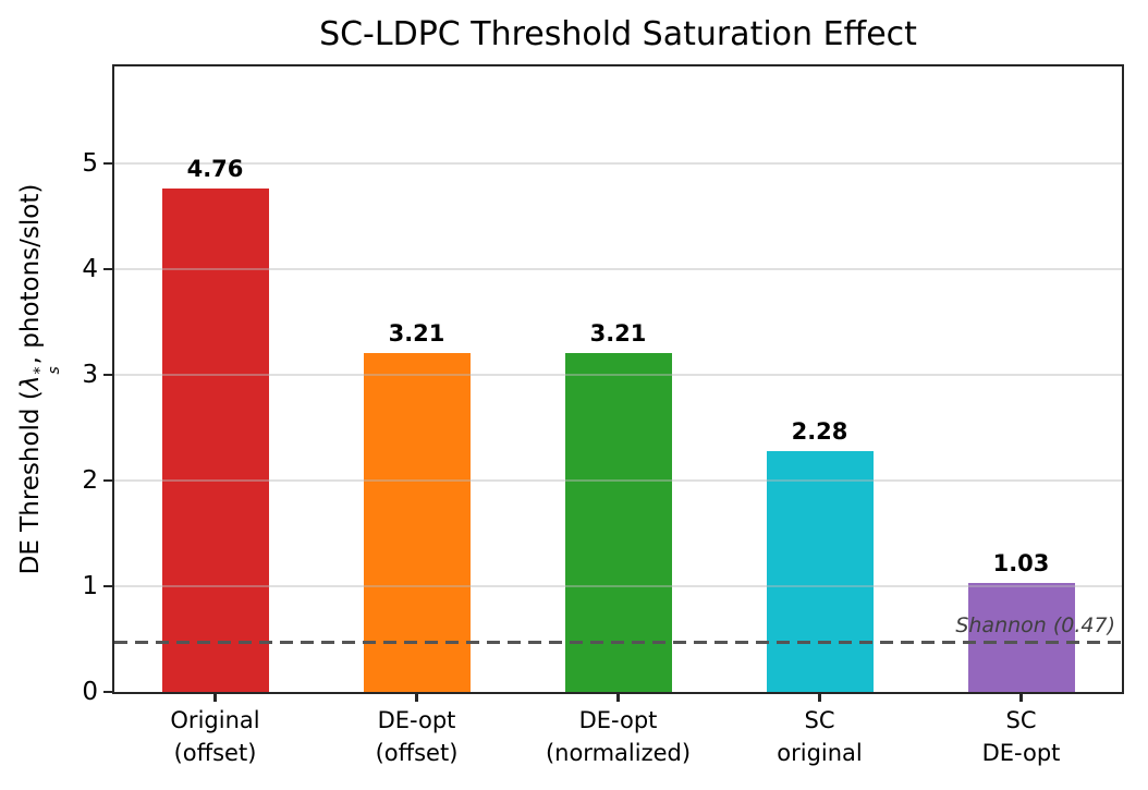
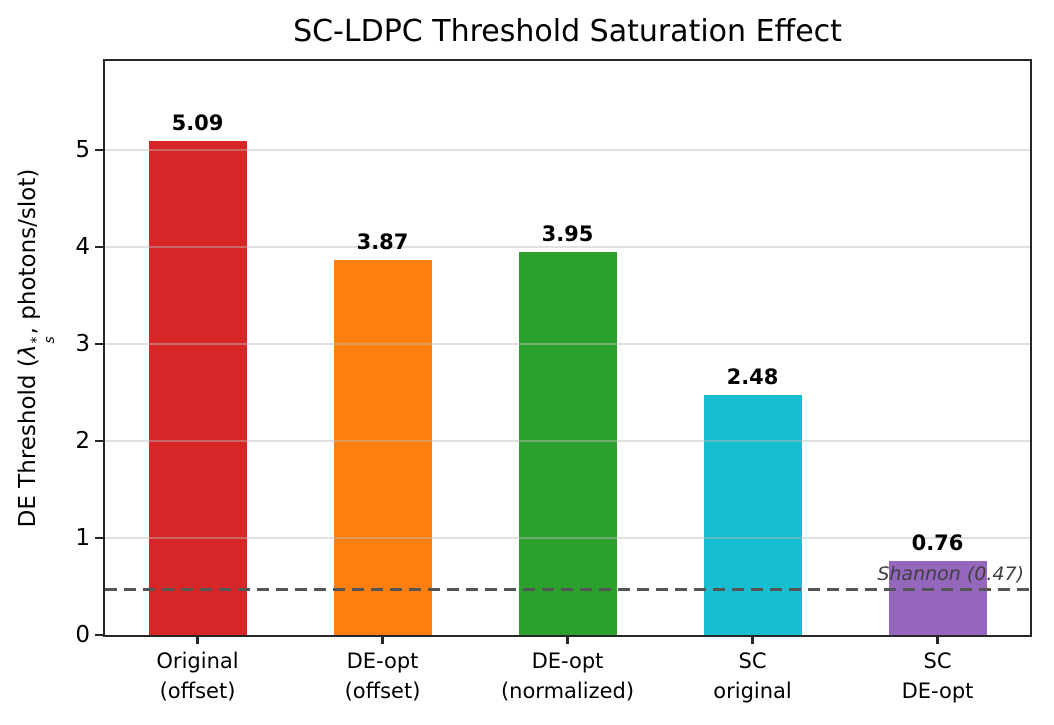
Original (offset): 4.76 -> 5.09
DE-opt (offset): 3.21 -> 3.87
DE-opt (normalized): 3.21 -> 3.95
SC original: 2.28 -> 2.48
SC DE-opt: 1.03 -> 0.76
